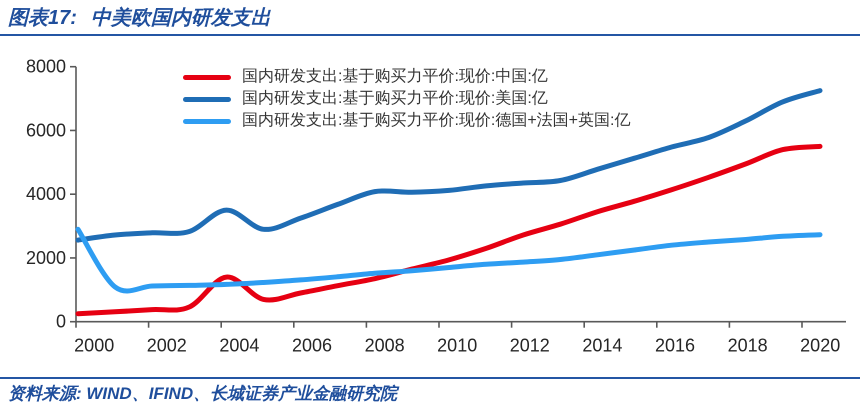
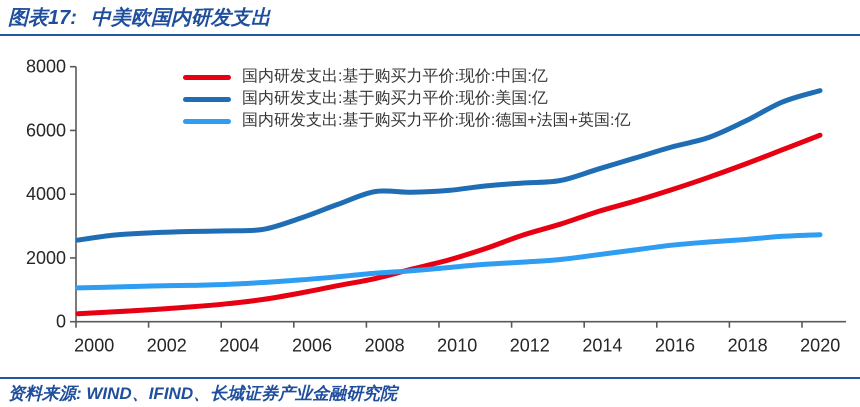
国内研发支出:基于购买力平价:现价:德国+法国+英国:亿/2000: 2900 -> 1100
国内研发支出:基于购买力平价:现价:中国:亿/2004: 1400 -> 600
国内研发支出:基于购买力平价:现价:美国:亿/2004: 3500 -> 2800
国内研发支出:基于购买力平价:现价:中国:亿/2020: 5500 -> 5800
